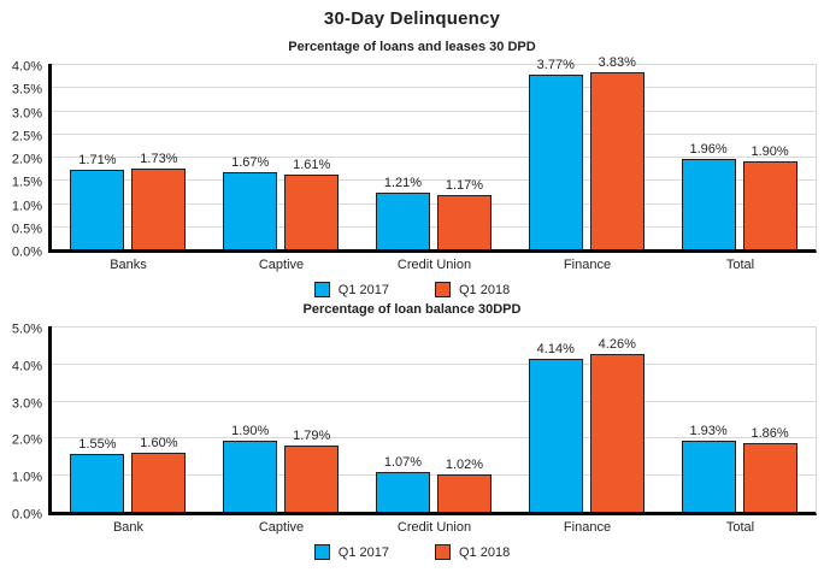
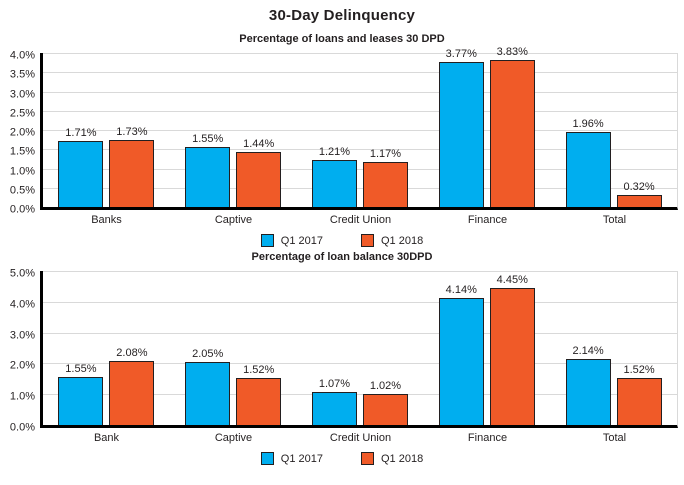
Percentage of loans and leases 30 DPD/Q1 2017/Captive: 1.67% -> 1.55%
Percentage of loans and leases 30 DPD/Q1 2018/Captive: 1.61% -> 1.44%
Percentage of loans and leases 30 DPD/Q1 2018/Total: 1.90% -> 0.32%
Percentage of loan balance 30DPD/Q1 2018/Bank: 1.60% -> 2.08%
Percentage of loan balance 30DPD/Q1 2017/Captive: 1.90% -> 2.05%
Percentage of loan balance 30DPD/Q1 2018/Captive: 1.79% -> 1.52%
Percentage of loan balance 30DPD/Q1 2018/Finance: 4.26% -> 4.45%
Percentage of loan balance 30DPD/Q1 2017/Total: 1.93% -> 2.14%
Percentage of loan balance 30DPD/Q1 2018/Total: 1.86% -> 1.52%
